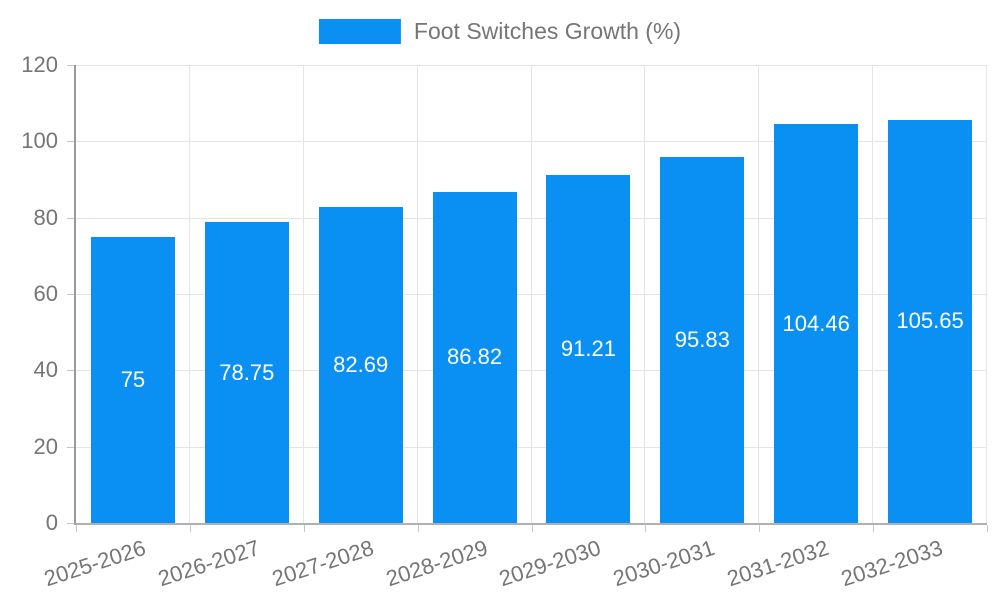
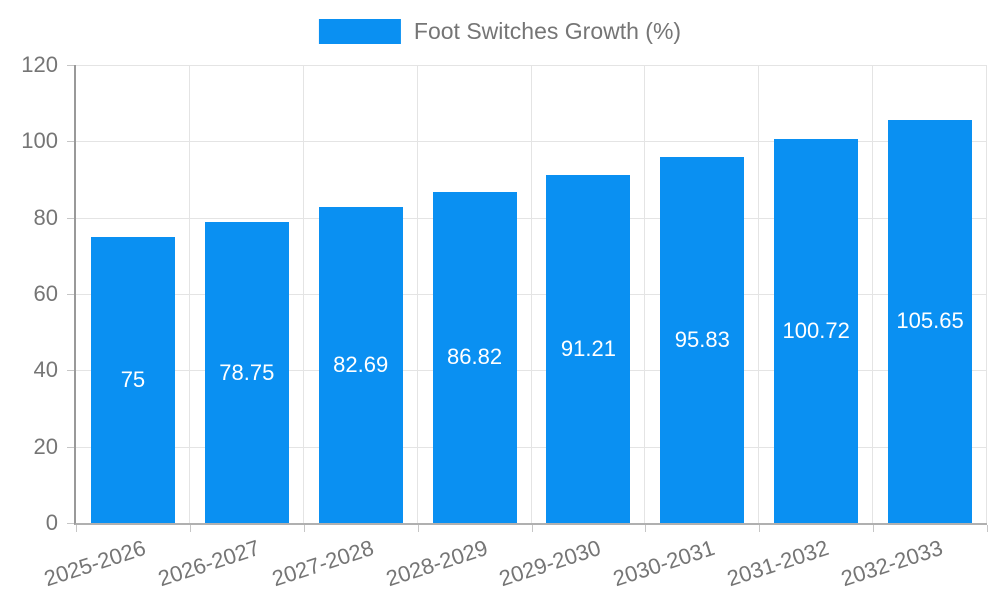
2031-2032: 104.46 -> 100.72
